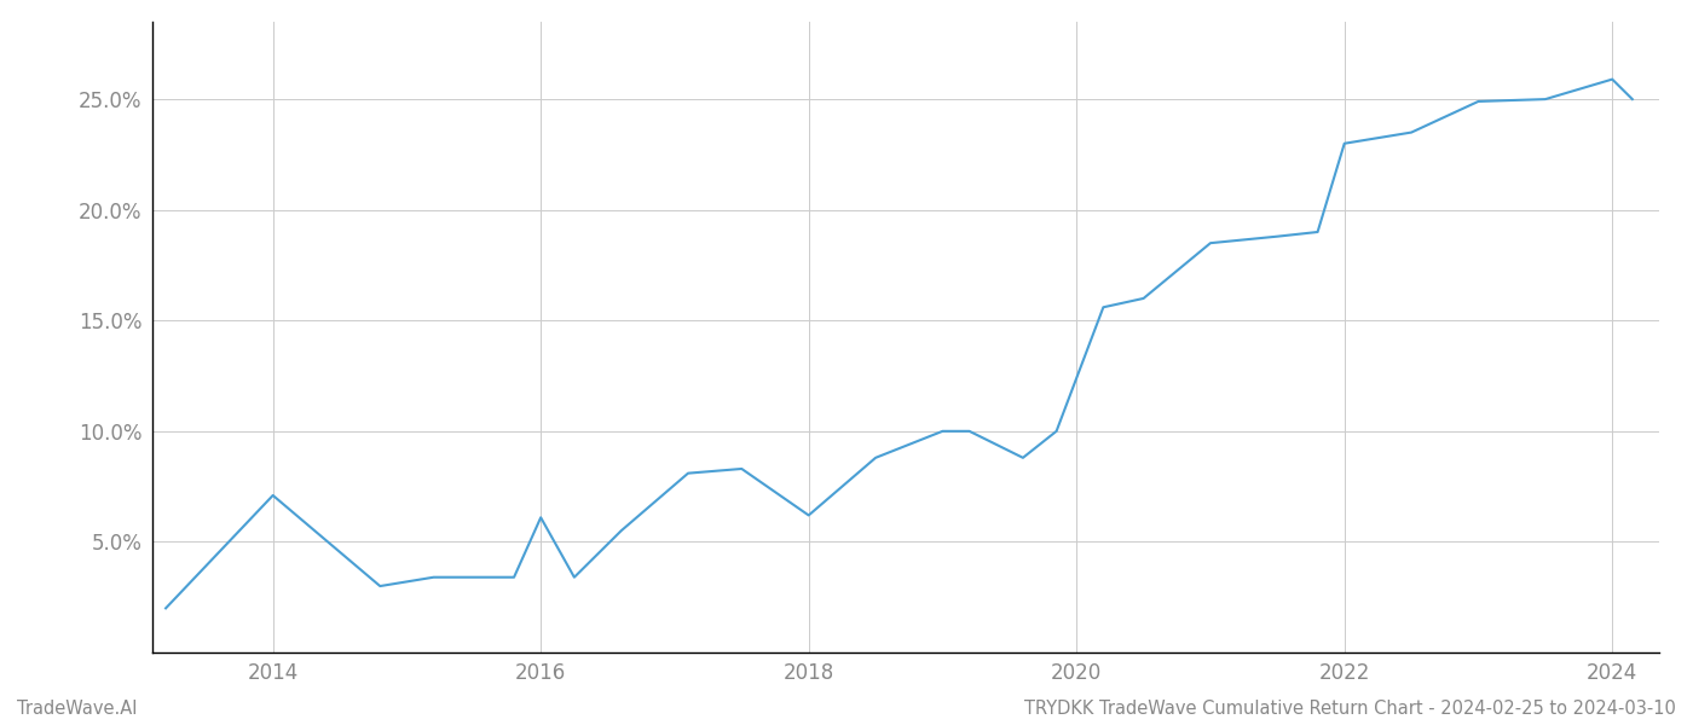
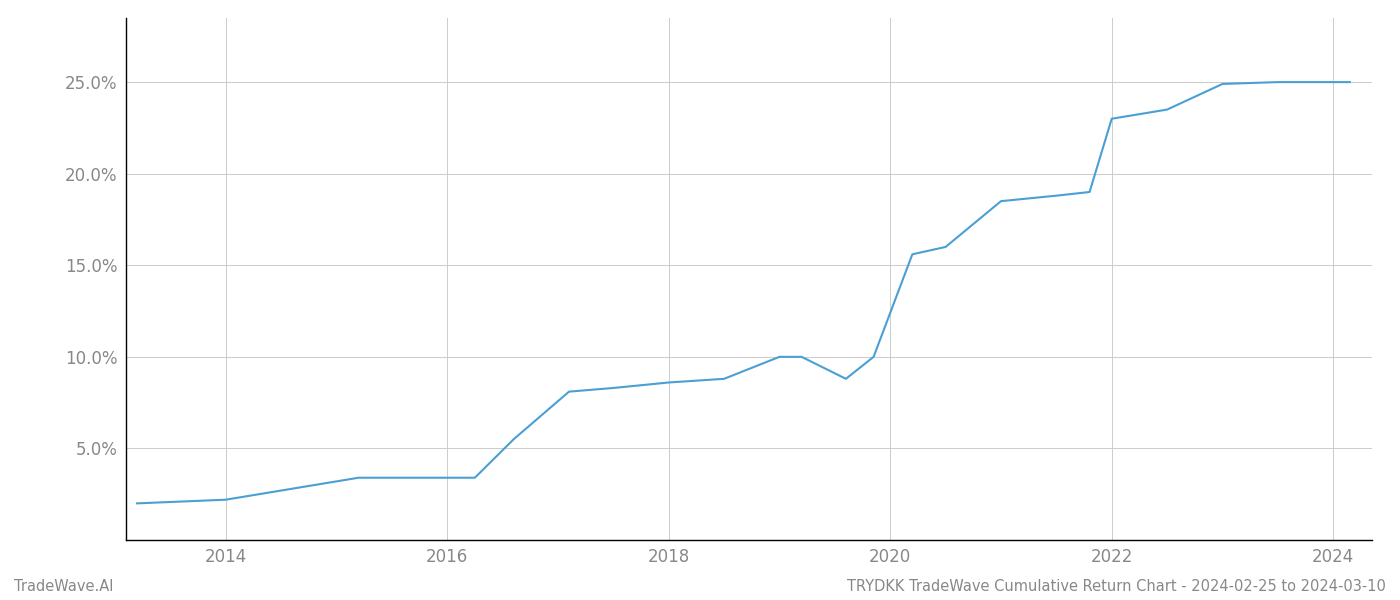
2014: 7.1% -> 2.2%
2016: 6.1% -> 3.4%
2018: 6.2% -> 8.6%
2024: 25.9% -> 25.0%
